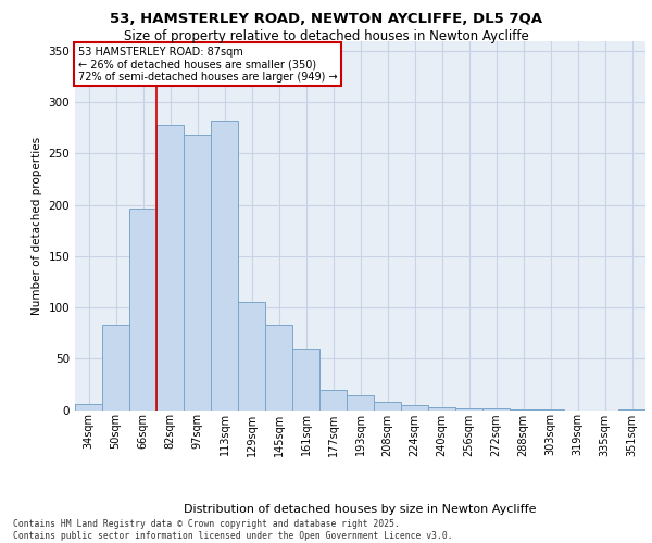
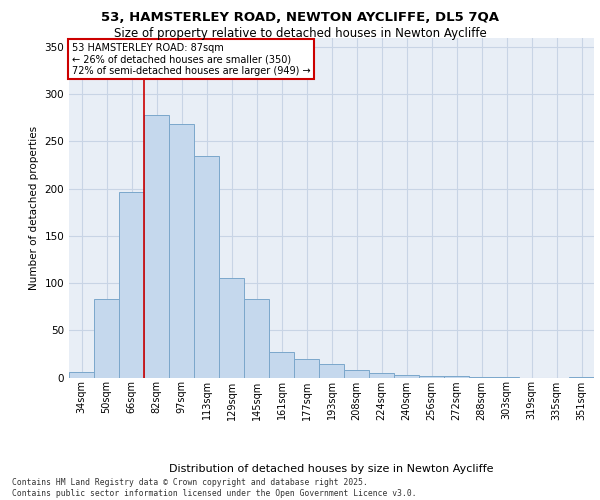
113sqm: 282 -> 235
161sqm: 60 -> 27
